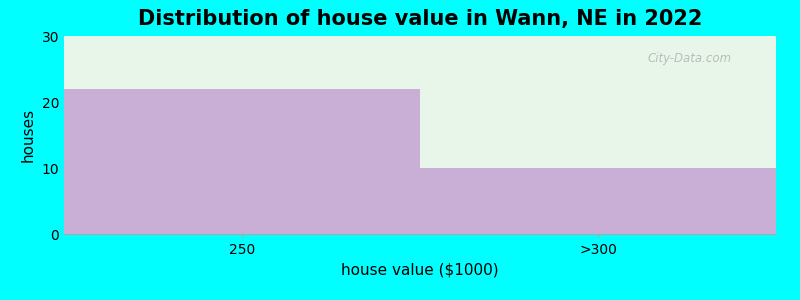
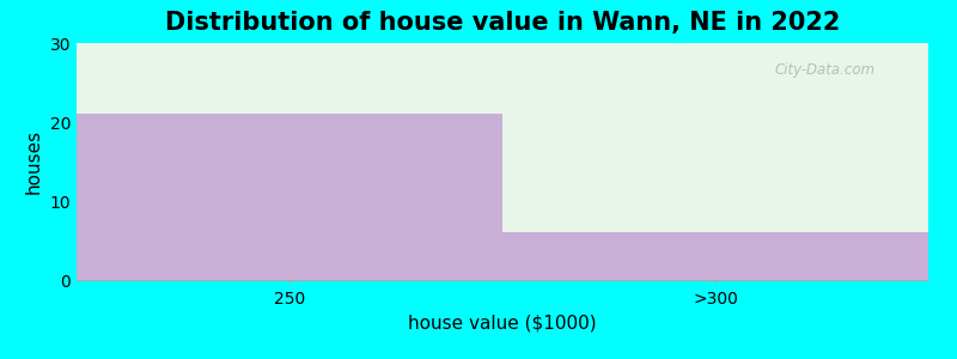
250: 22 -> 21
>300: 10 -> 6
